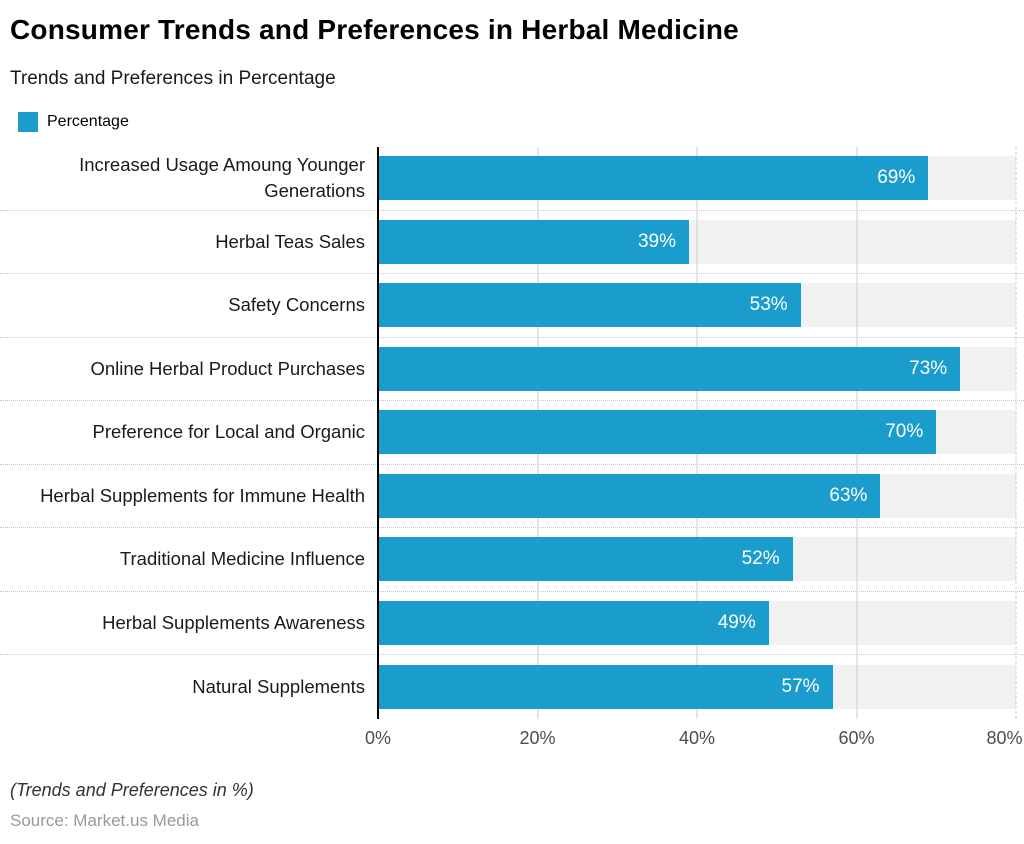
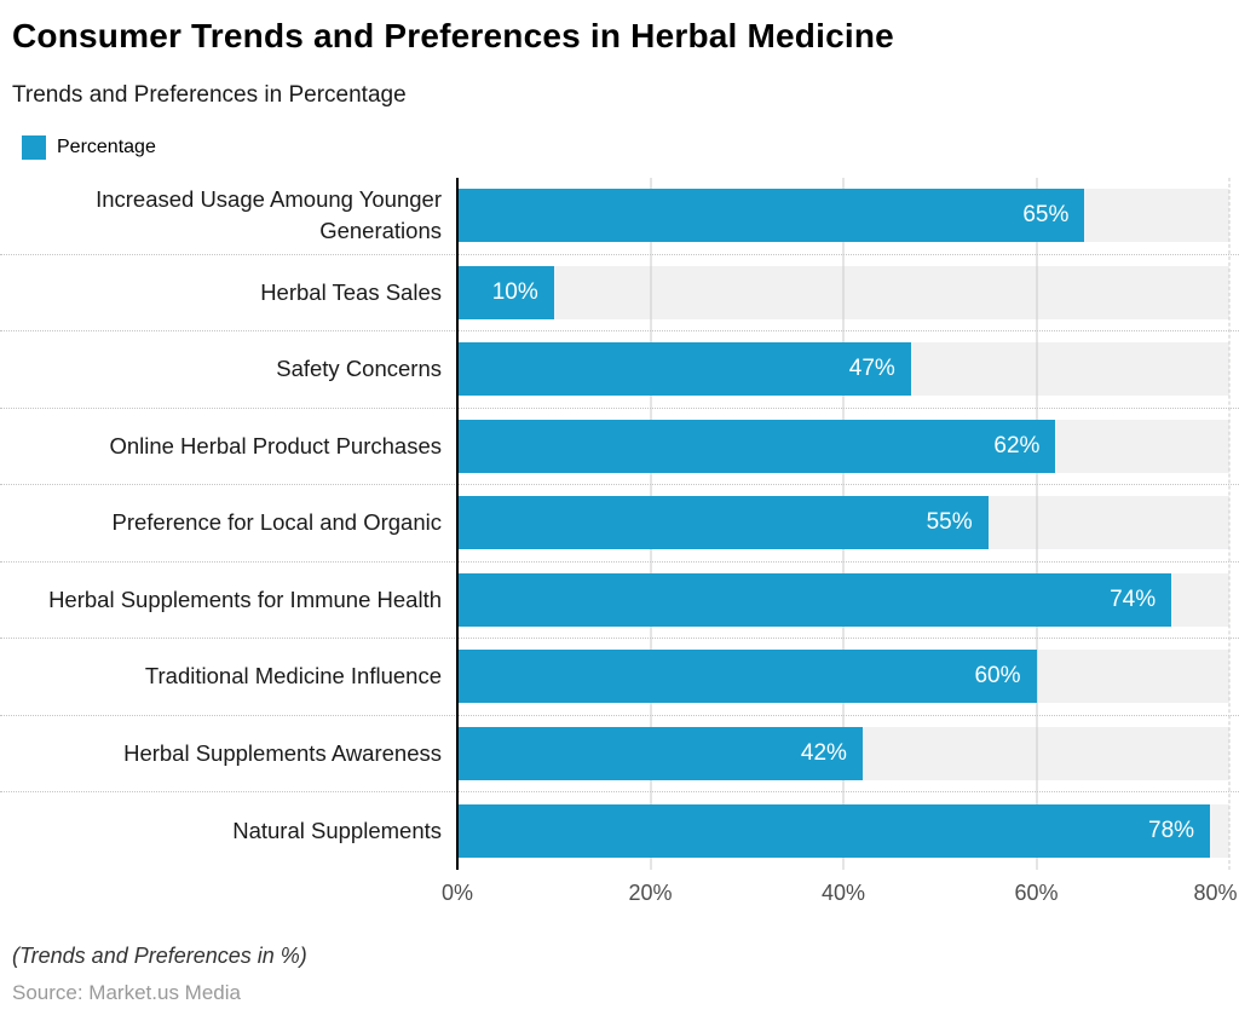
Increased Usage Amoung Younger Generations: 69% -> 65%
Herbal Teas Sales: 39% -> 10%
Safety Concerns: 53% -> 47%
Online Herbal Product Purchases: 73% -> 62%
Preference for Local and Organic: 70% -> 55%
Herbal Supplements for Immune Health: 63% -> 74%
Traditional Medicine Influence: 52% -> 60%
Herbal Supplements Awareness: 49% -> 42%
Natural Supplements: 57% -> 78%
